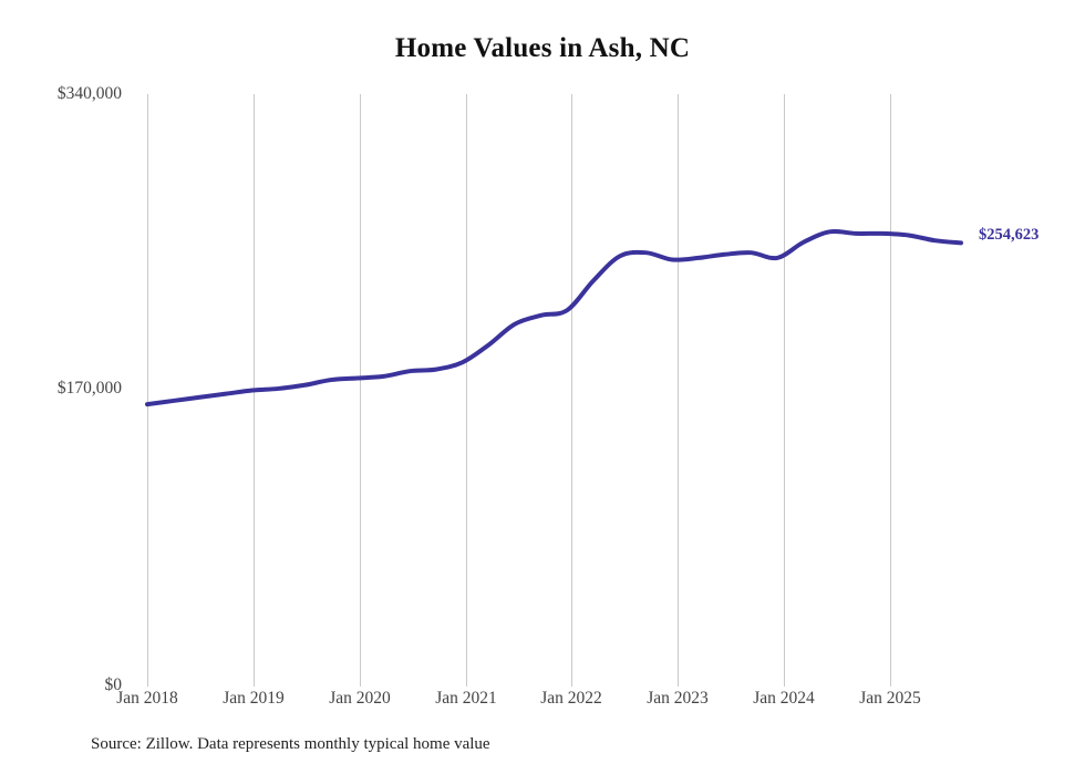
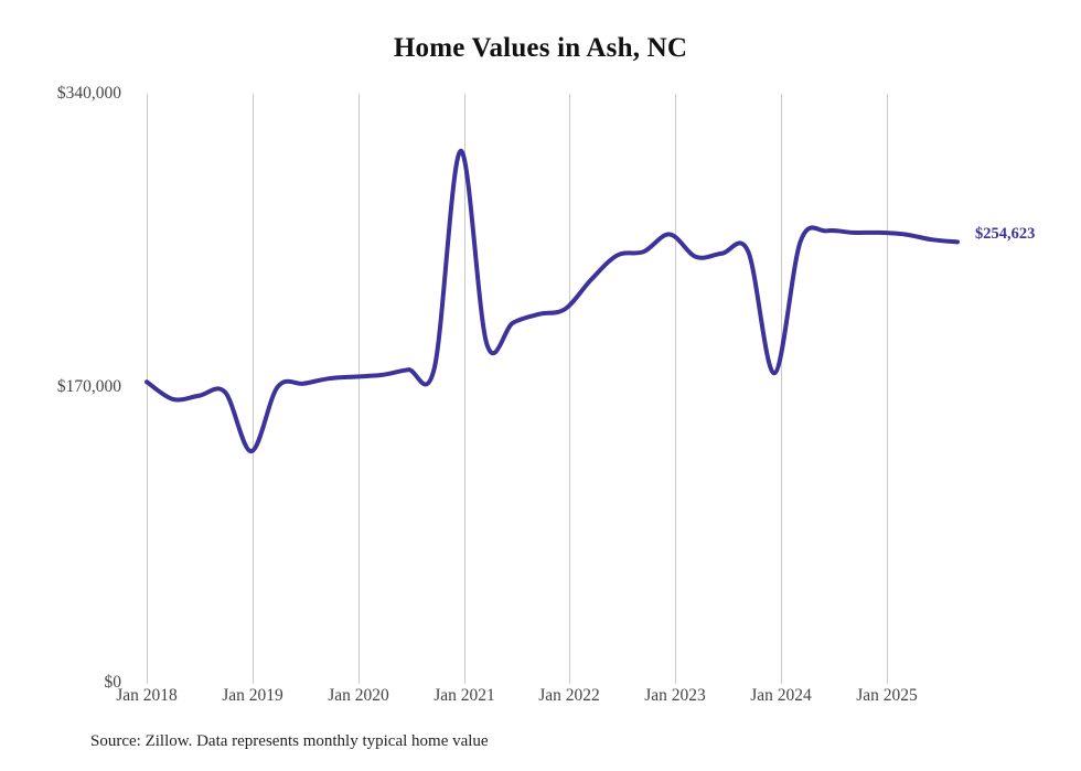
Jan 2018: $162000 -> $174000
Jan 2019: $170000 -> $134000
Jan 2021: $186000 -> $307000
Jan 2023: $245000 -> $259000
Jan 2024: $246000 -> $179000
